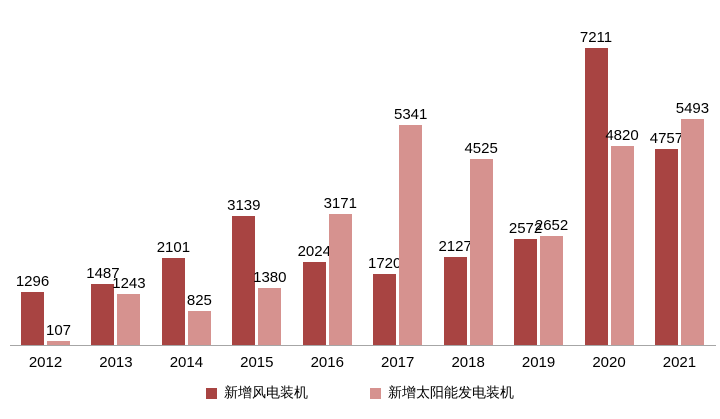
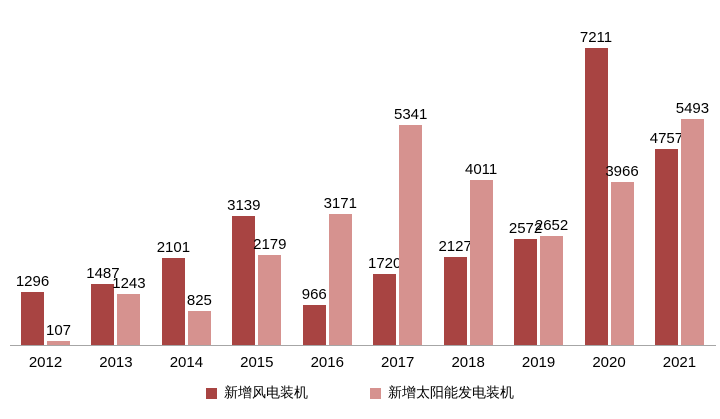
新增太阳能发电装机/2015: 1380 -> 2179
新增风电装机/2016: 2024 -> 966
新增太阳能发电装机/2018: 4525 -> 4011
新增太阳能发电装机/2020: 4820 -> 3966
